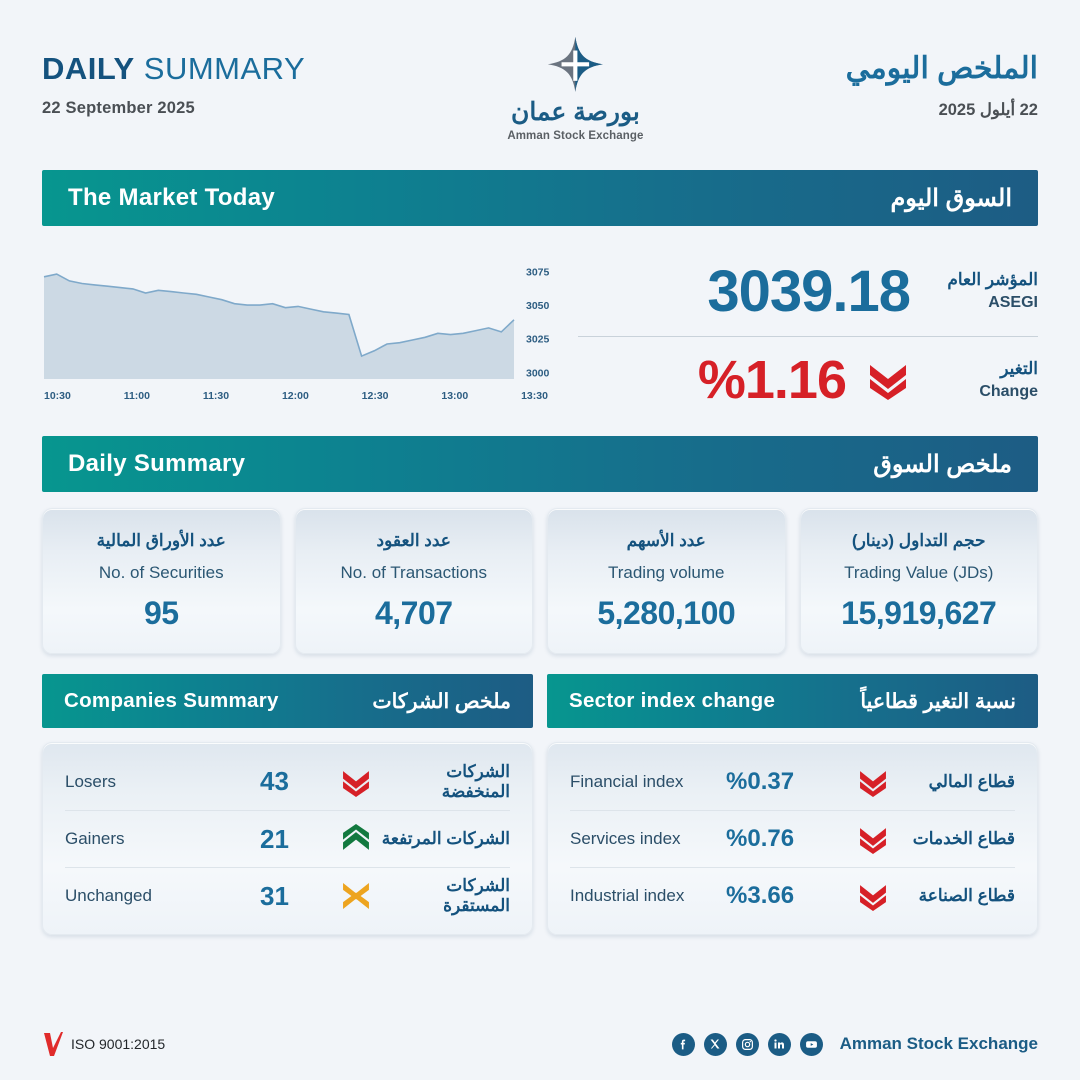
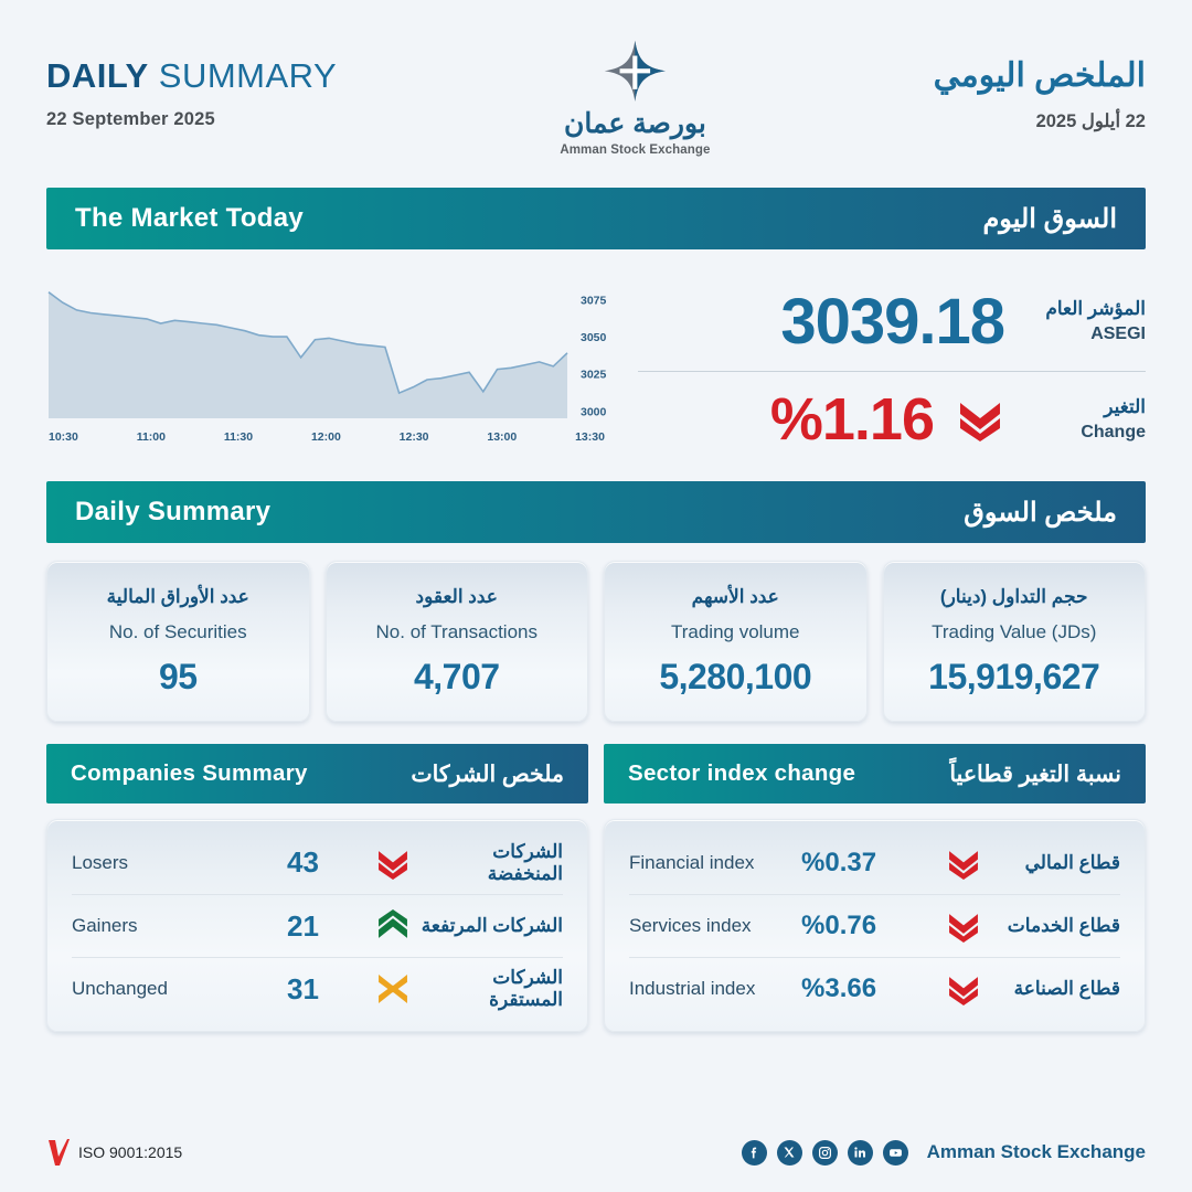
10:30: 3071 -> 3080
12:00: 3051 -> 3036
13:00: 3029 -> 3013
